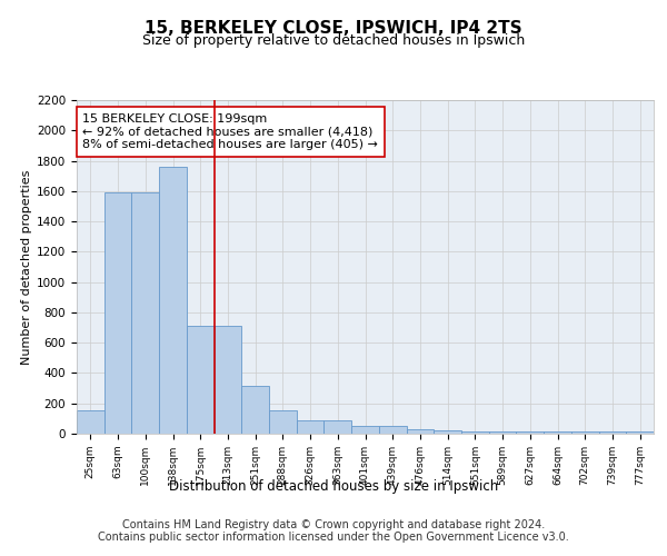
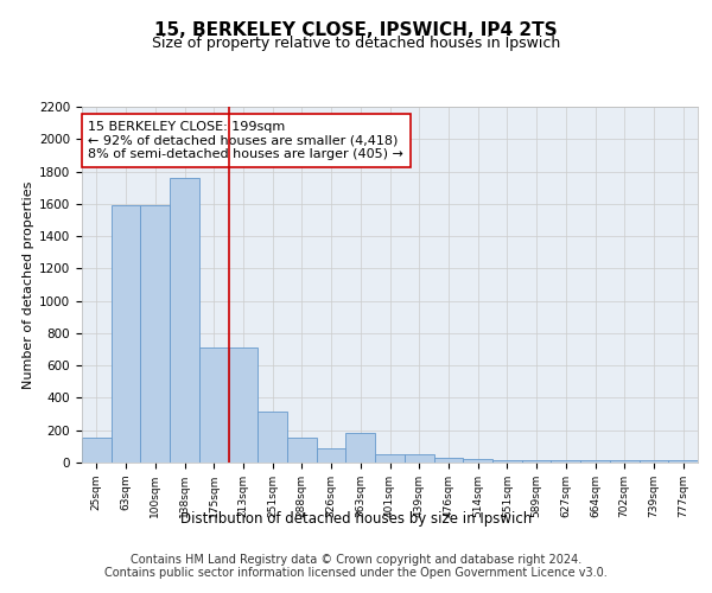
363sqm: 90 -> 180
